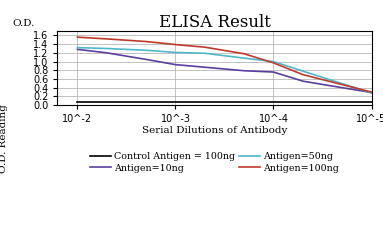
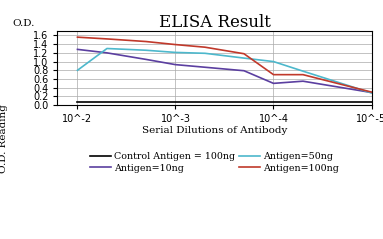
Antigen=50ng/10^-2: 1.32 -> 0.80
Antigen=10ng/10^-4: 0.76 -> 0.50
Antigen=100ng/10^-4: 0.97 -> 0.70
